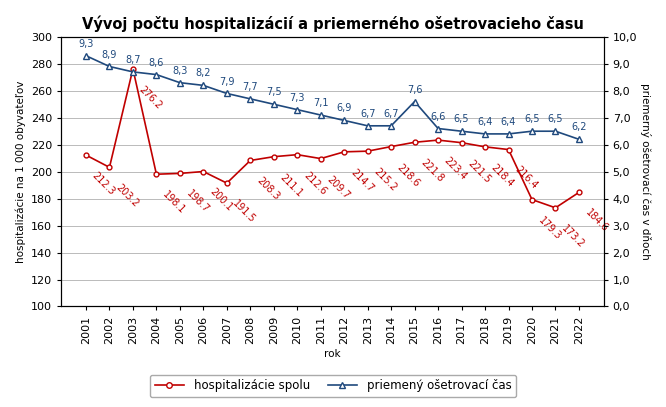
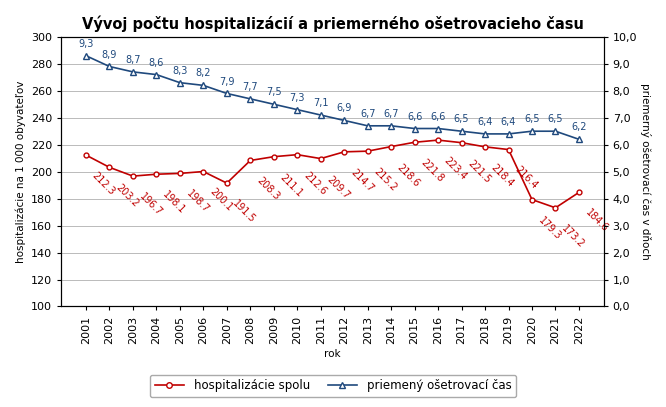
hospitalizácie spolu/2003: 276.2 -> 196.7
priemený ošetrovací čas/2015: 7,6 -> 6,6
